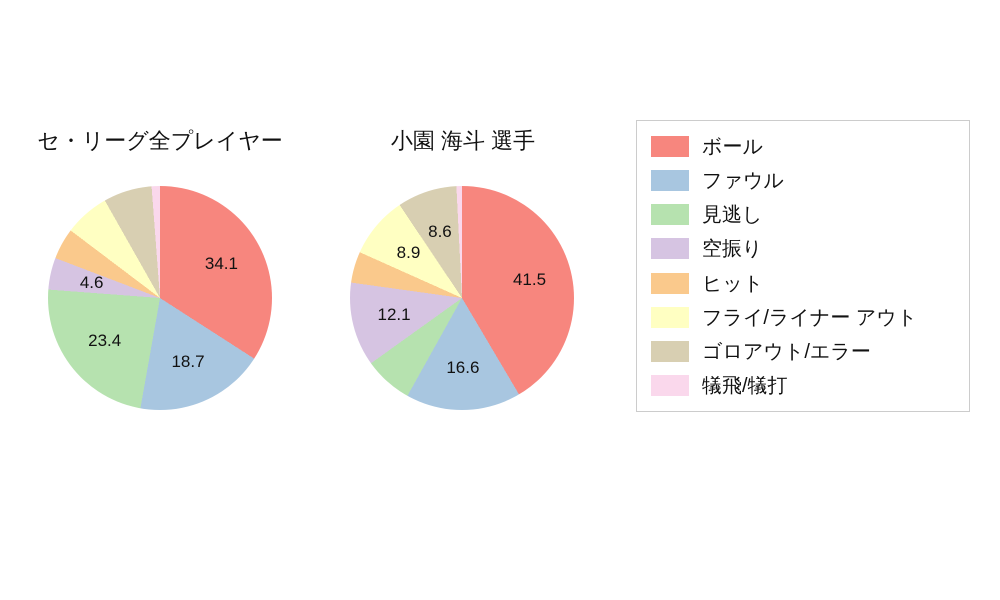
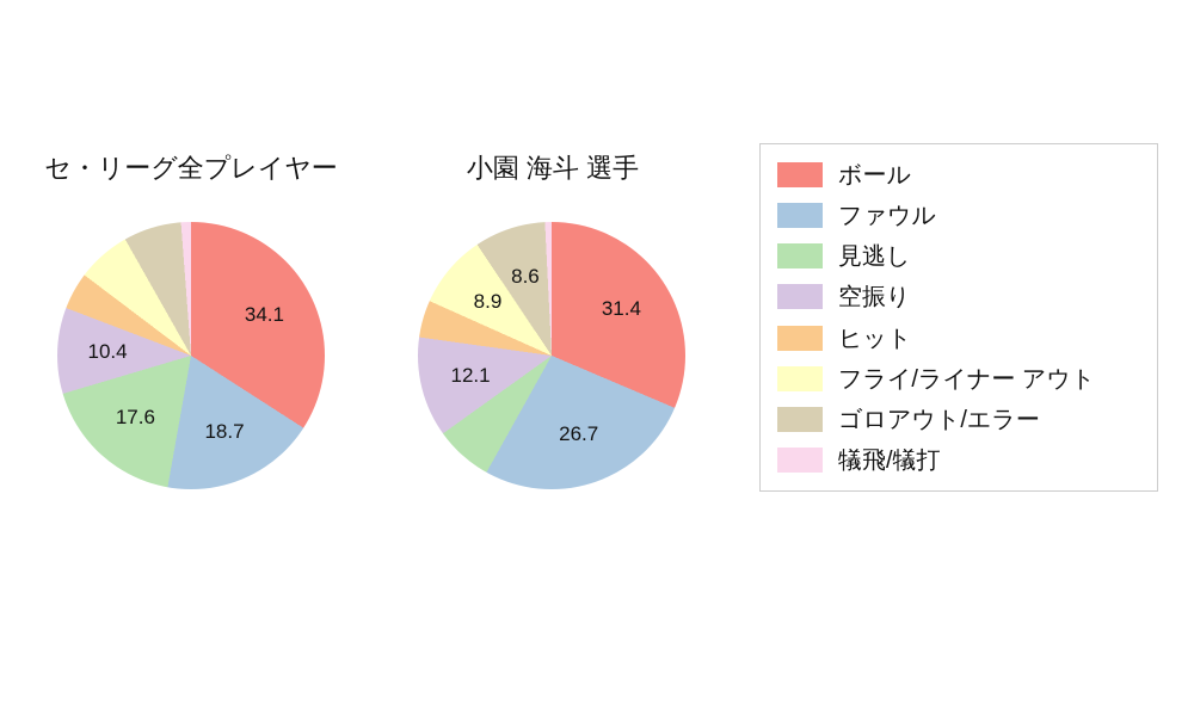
セ・リーグ全プレイヤー/見逃し: 23.4 -> 17.6
セ・リーグ全プレイヤー/空振り: 4.6 -> 10.4
小園 海斗 選手/ボール: 41.5 -> 31.4
小園 海斗 選手/ファウル: 16.6 -> 26.7
